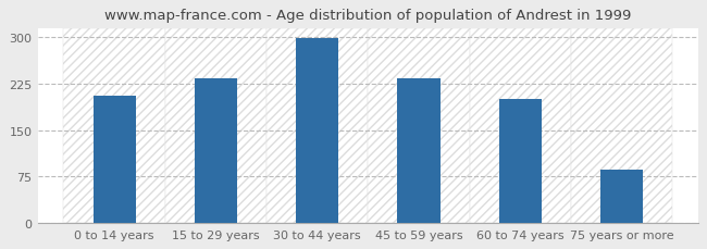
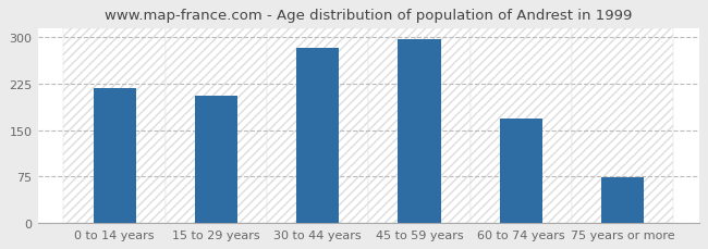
0 to 14 years: 206 -> 218
15 to 29 years: 234 -> 205
30 to 44 years: 298 -> 283
45 to 59 years: 234 -> 297
60 to 74 years: 200 -> 168
75 years or more: 86 -> 74
